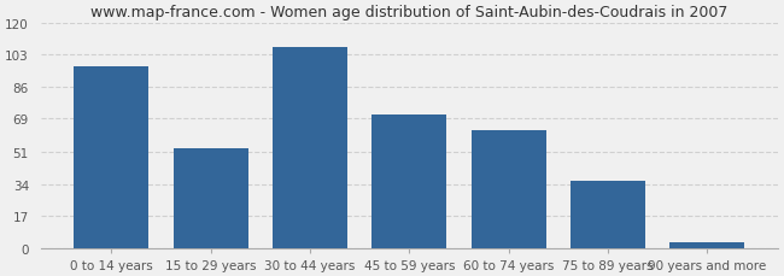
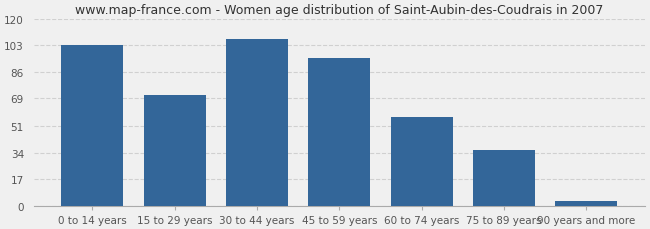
0 to 14 years: 97 -> 103
15 to 29 years: 53 -> 71
45 to 59 years: 71 -> 95
60 to 74 years: 63 -> 57
